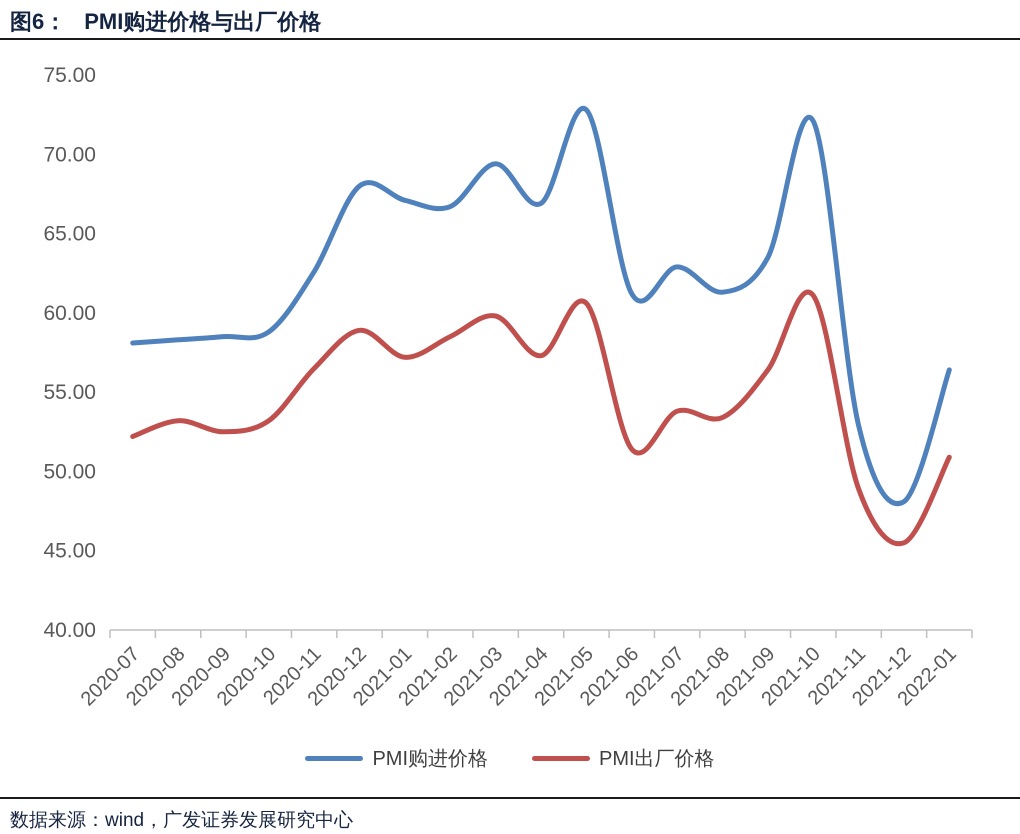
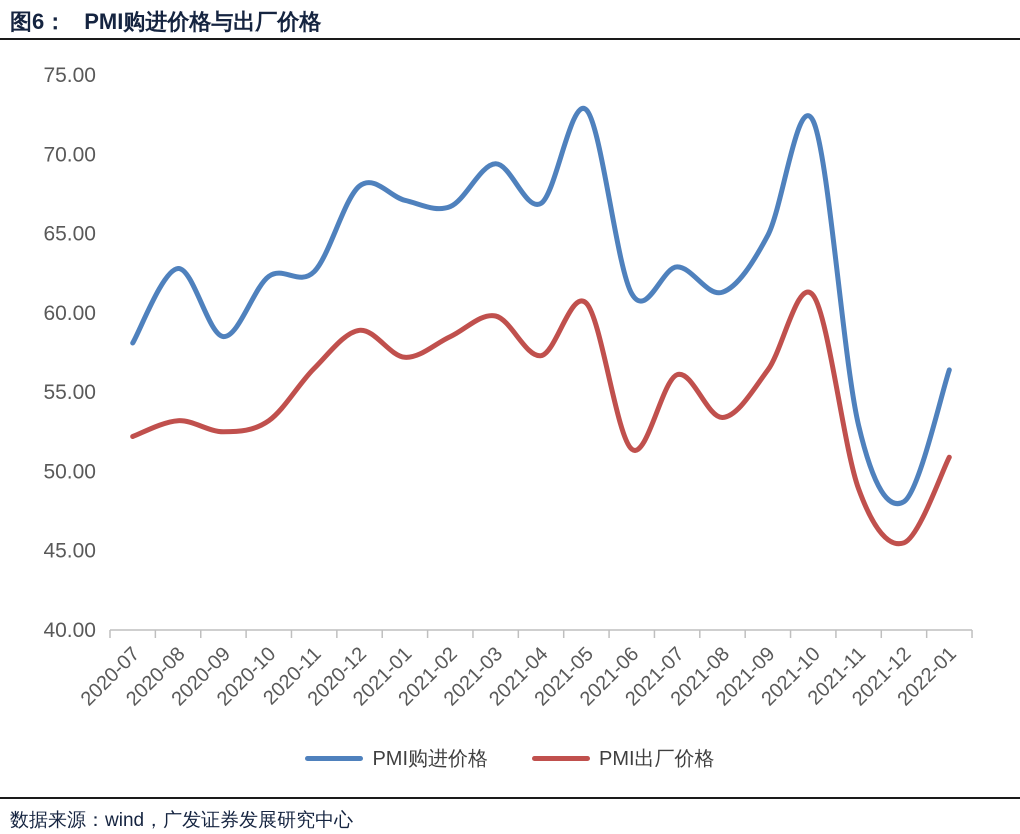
PMI购进价格/2020-08: 58.3 -> 62.8
PMI购进价格/2020-10: 58.8 -> 62.3
PMI出厂价格/2021-07: 53.8 -> 56.1
PMI购进价格/2021-09: 63.5 -> 64.9
